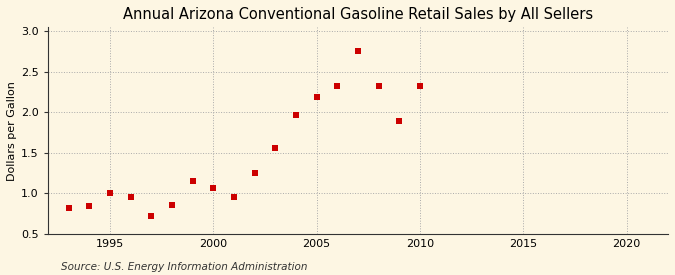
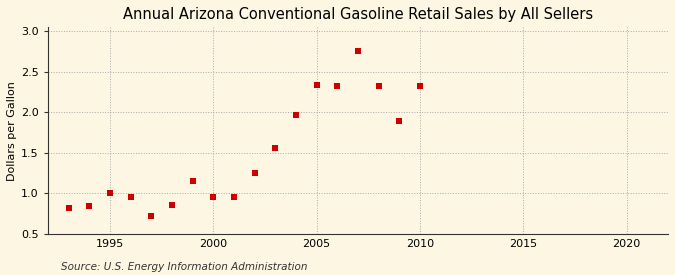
2000: 1.07 -> 0.96
2005: 2.19 -> 2.34
